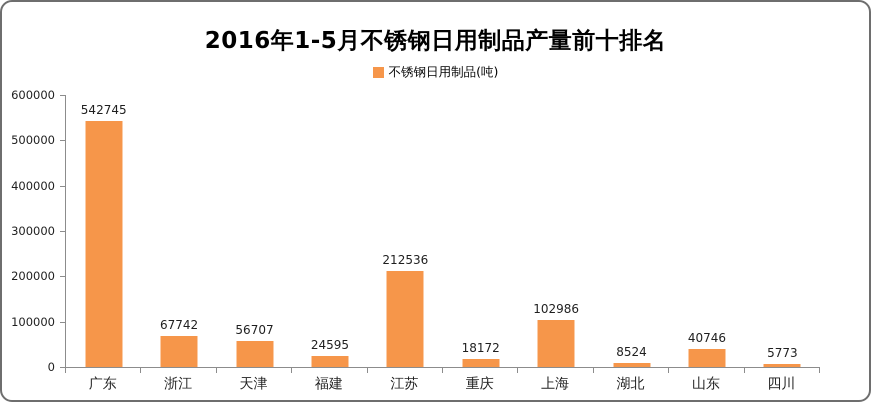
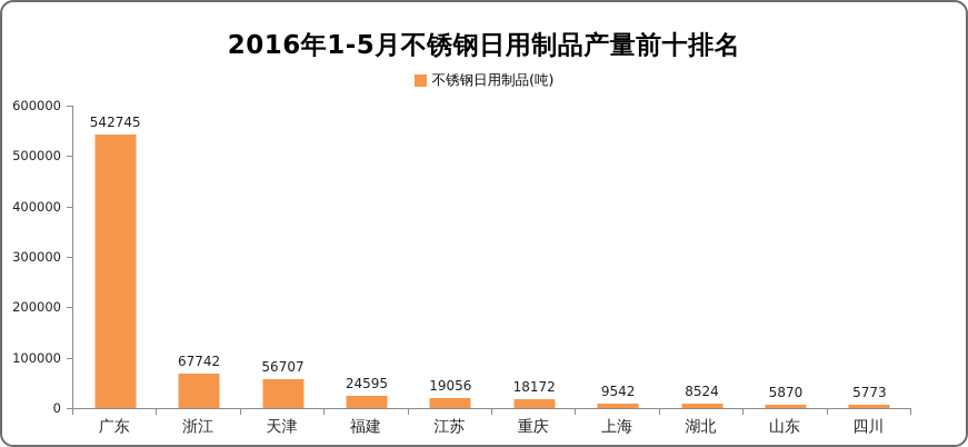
江苏: 212536 -> 19056
上海: 102986 -> 9542
山东: 40746 -> 5870
